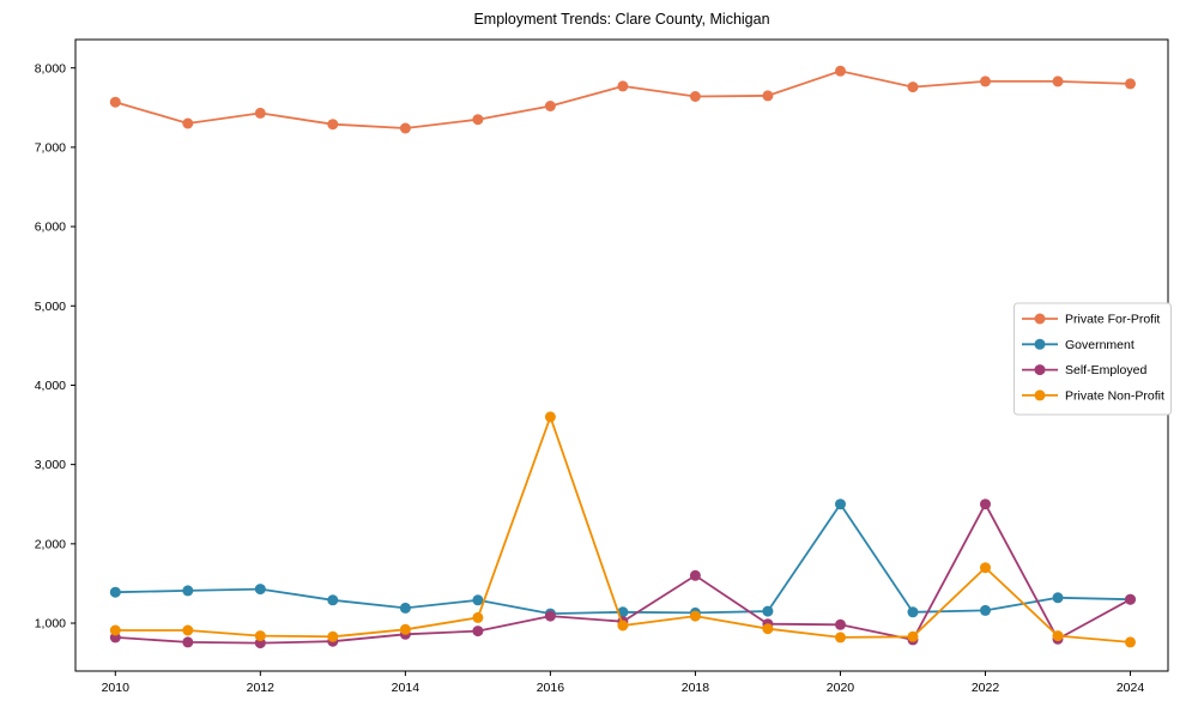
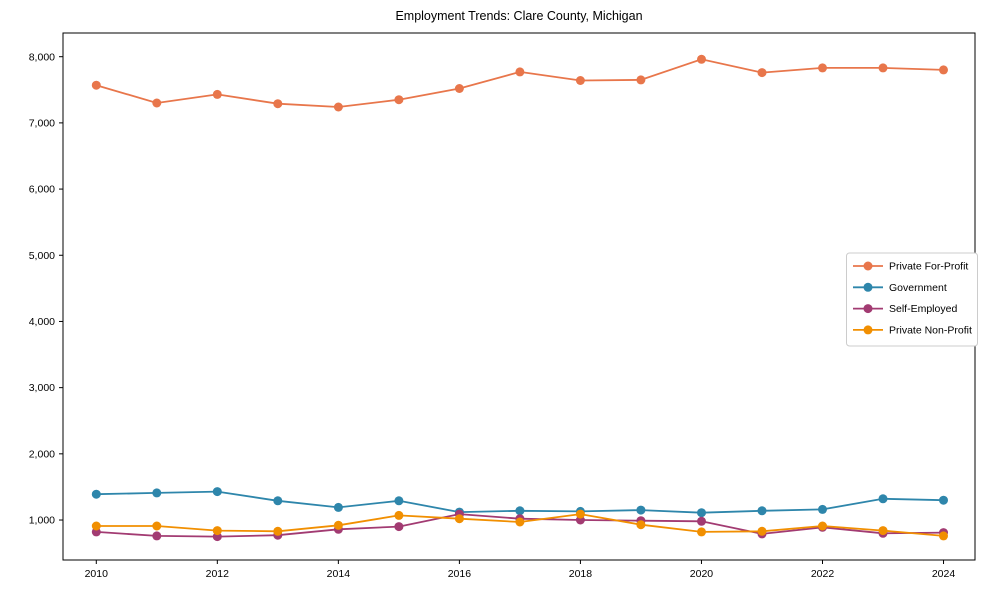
Private Non-Profit/2016: 3600 -> 1000
Self-Employed/2018: 1600 -> 1000
Government/2020: 2500 -> 1100
Self-Employed/2022: 2500 -> 900
Private Non-Profit/2022: 1700 -> 900
Self-Employed/2024: 1300 -> 800
